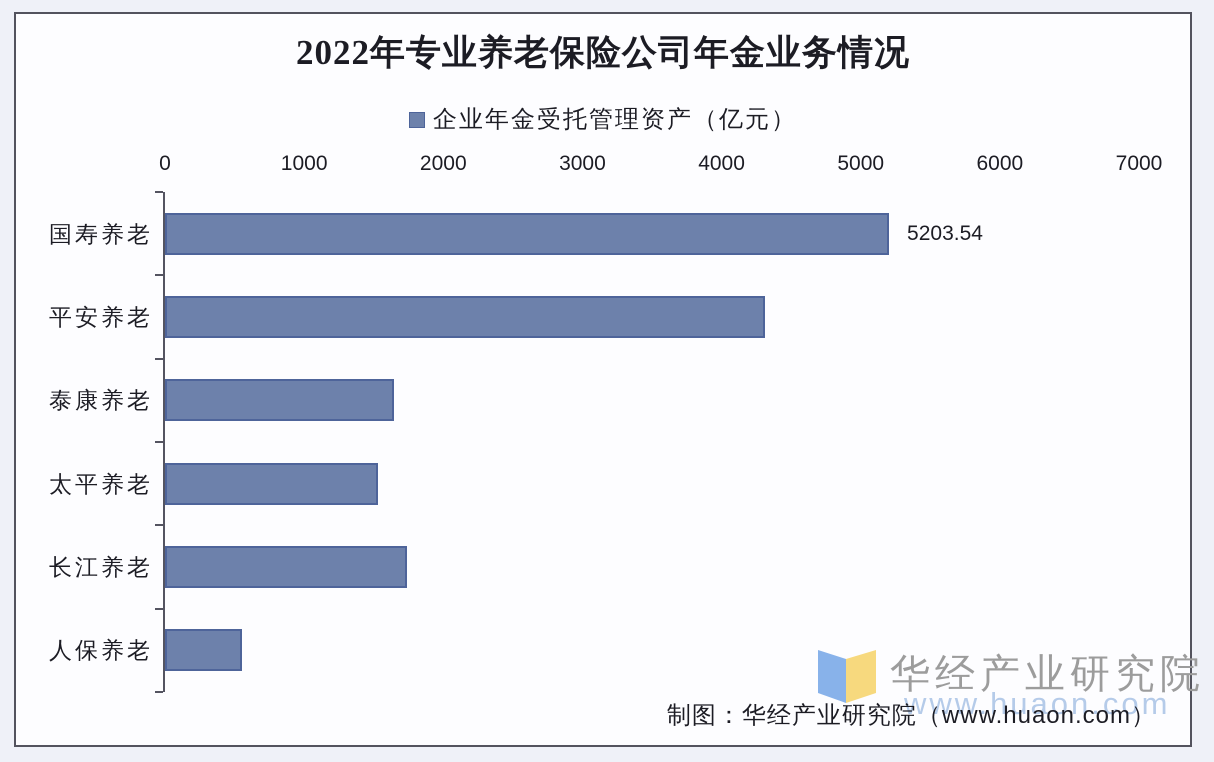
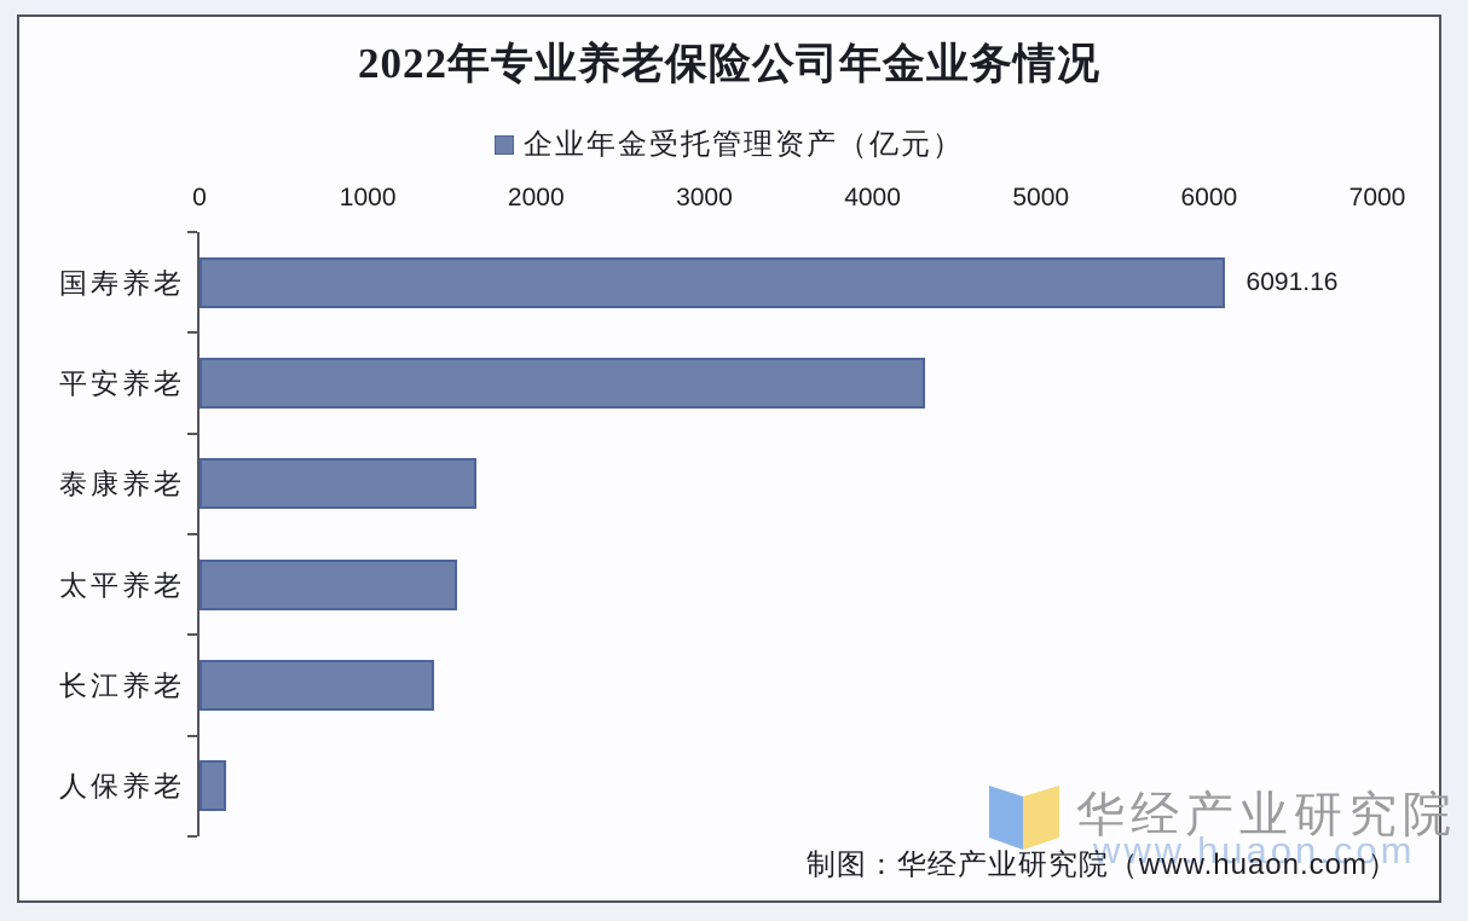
国寿养老: 5203.54 -> 6091.16
长江养老: 1740 -> 1400
人保养老: 550 -> 160
